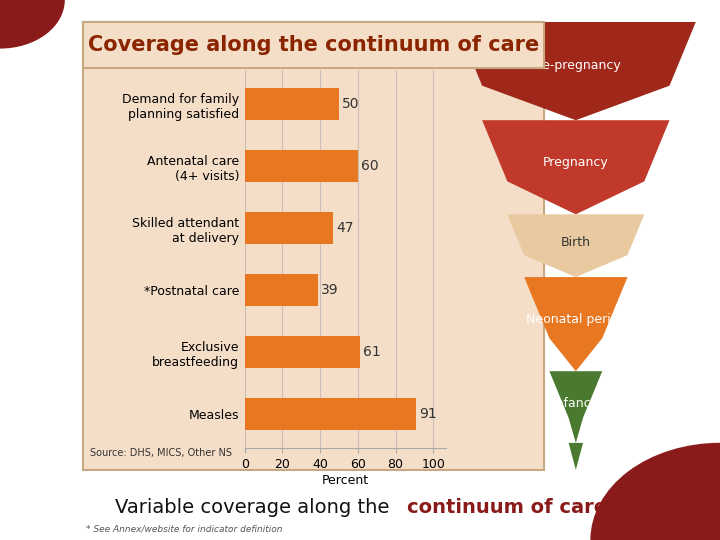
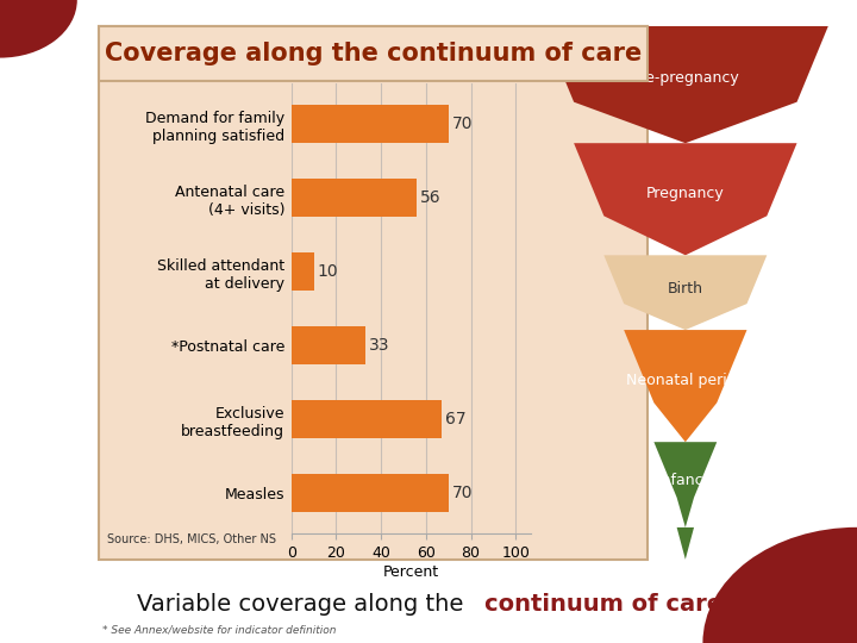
Demand for family planning satisfied: 50 -> 70
Antenatal care (4+ visits): 60 -> 56
Skilled attendant at delivery: 47 -> 10
*Postnatal care: 39 -> 33
Exclusive breastfeeding: 61 -> 67
Measles: 91 -> 70
